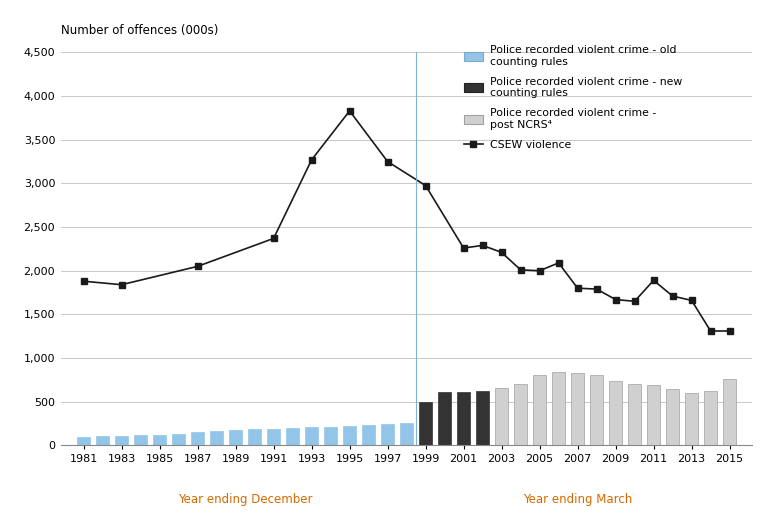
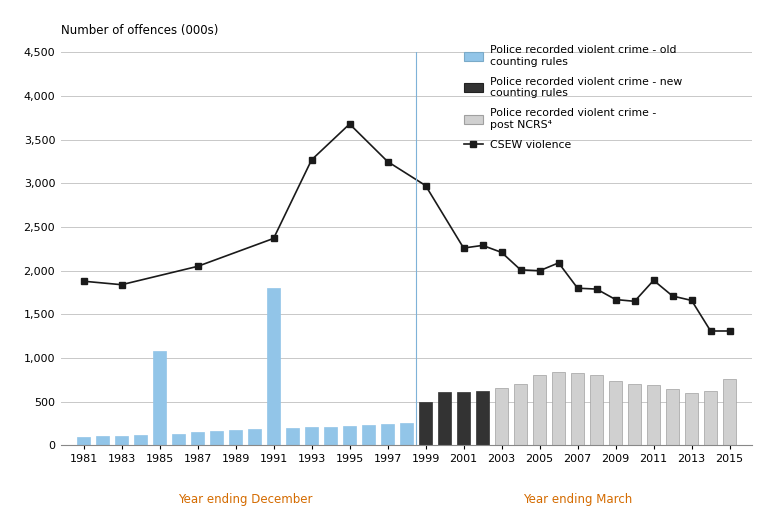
Police recorded violent crime - old counting rules/1985: 120 -> 1,080
Police recorded violent crime - old counting rules/1991: 190 -> 1,800
CSEW violence/1995: 3,830 -> 3,680
